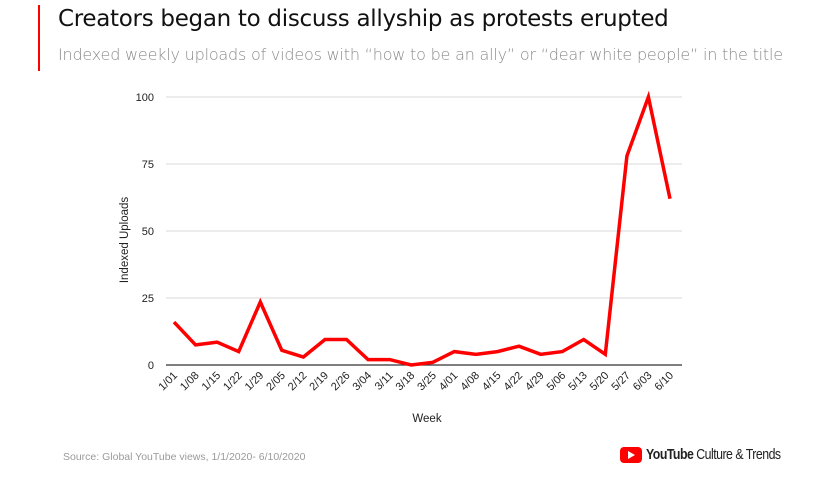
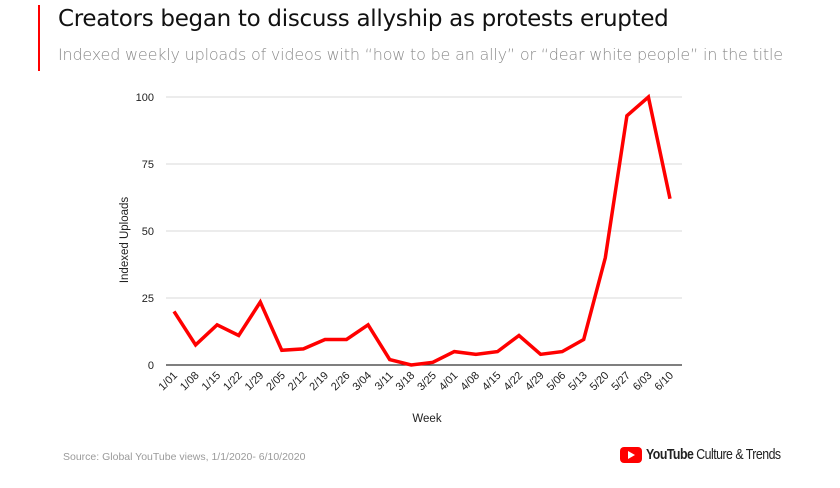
1/01: 16 -> 20
1/15: 8 -> 15
1/22: 5 -> 11
2/12: 3 -> 6
3/04: 2 -> 15
4/22: 7 -> 11
5/20: 4 -> 40
5/27: 78 -> 93
